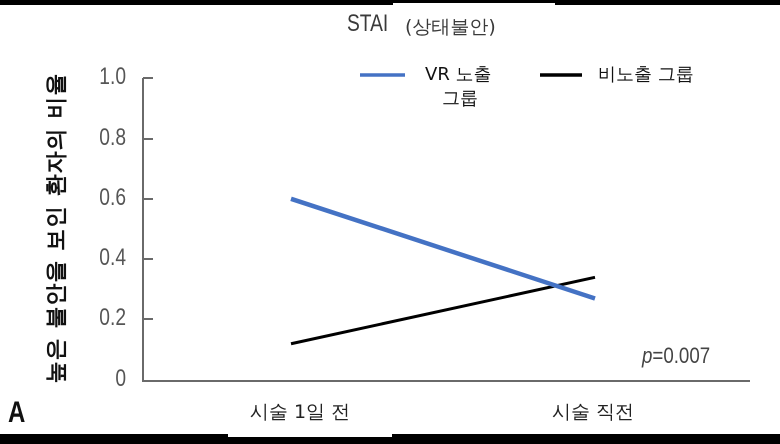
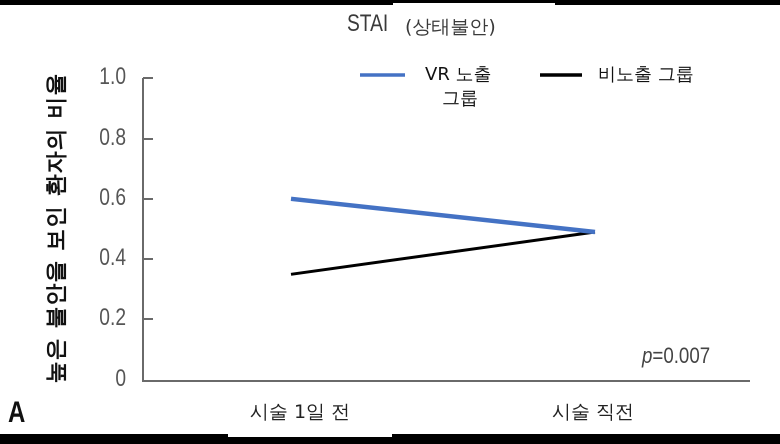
비노출 그룹/시술 1일 전: 0.12 -> 0.35
VR 노출 그룹/시술 직전: 0.27 -> 0.49
비노출 그룹/시술 직전: 0.34 -> 0.49
